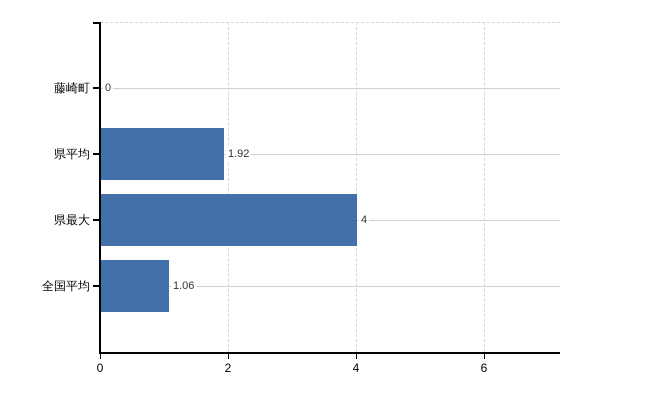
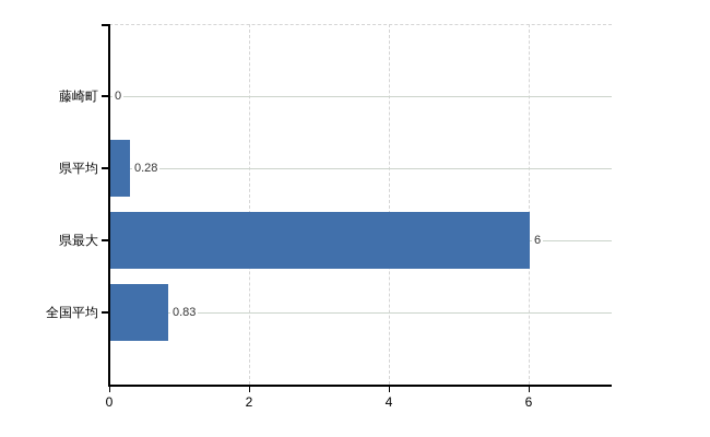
県平均: 1.92 -> 0.28
県最大: 4 -> 6
全国平均: 1.06 -> 0.83
